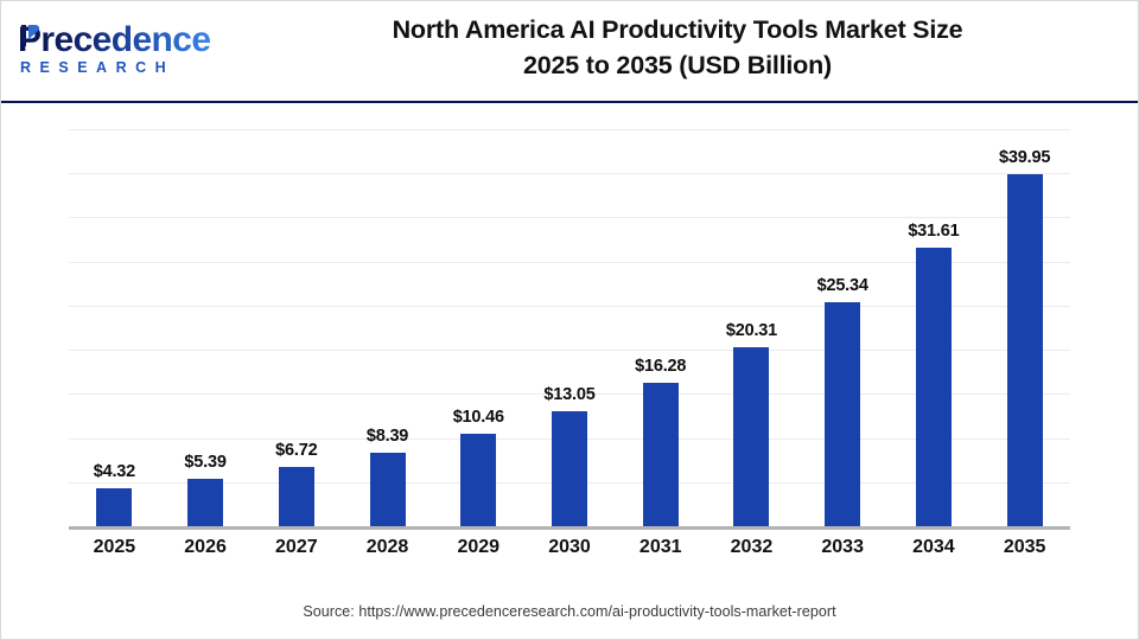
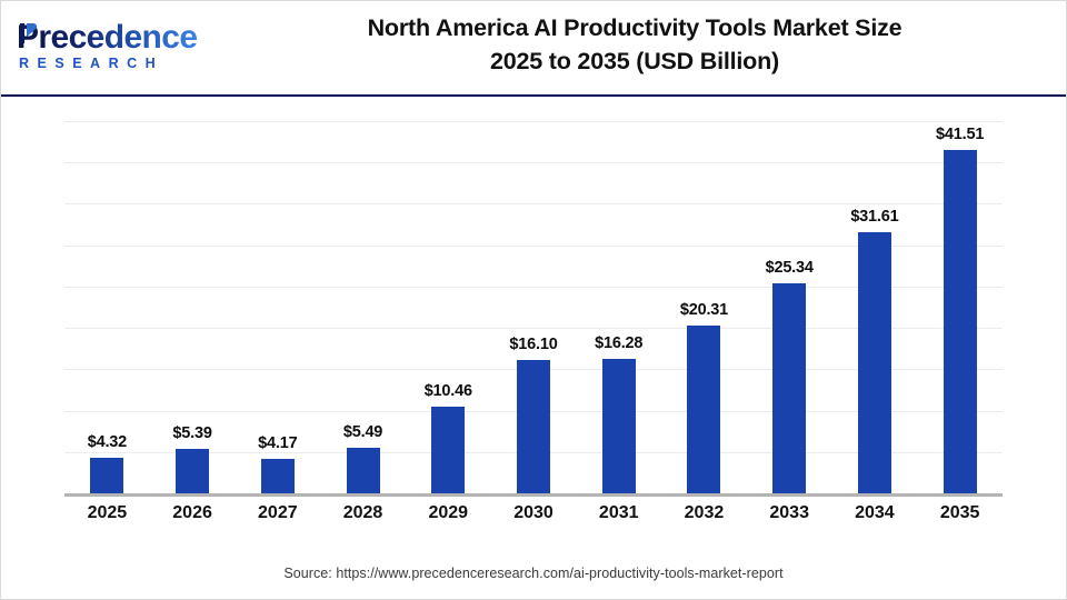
2027: $6.72 -> $4.17
2028: $8.39 -> $5.49
2030: $13.05 -> $16.10
2035: $39.95 -> $41.51
